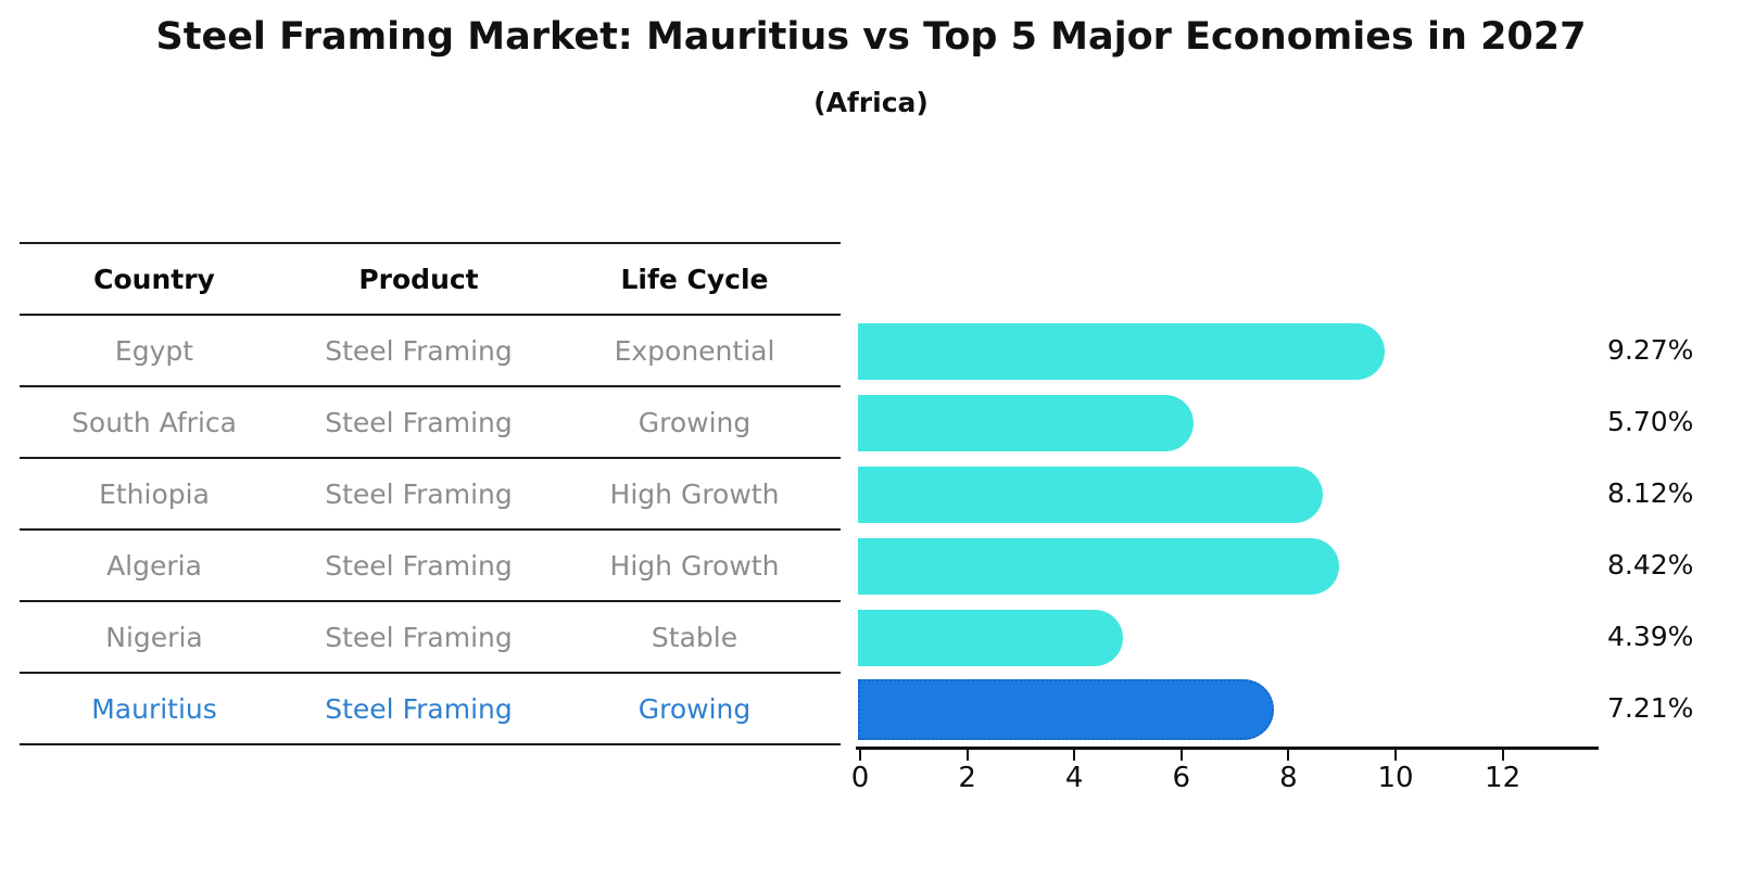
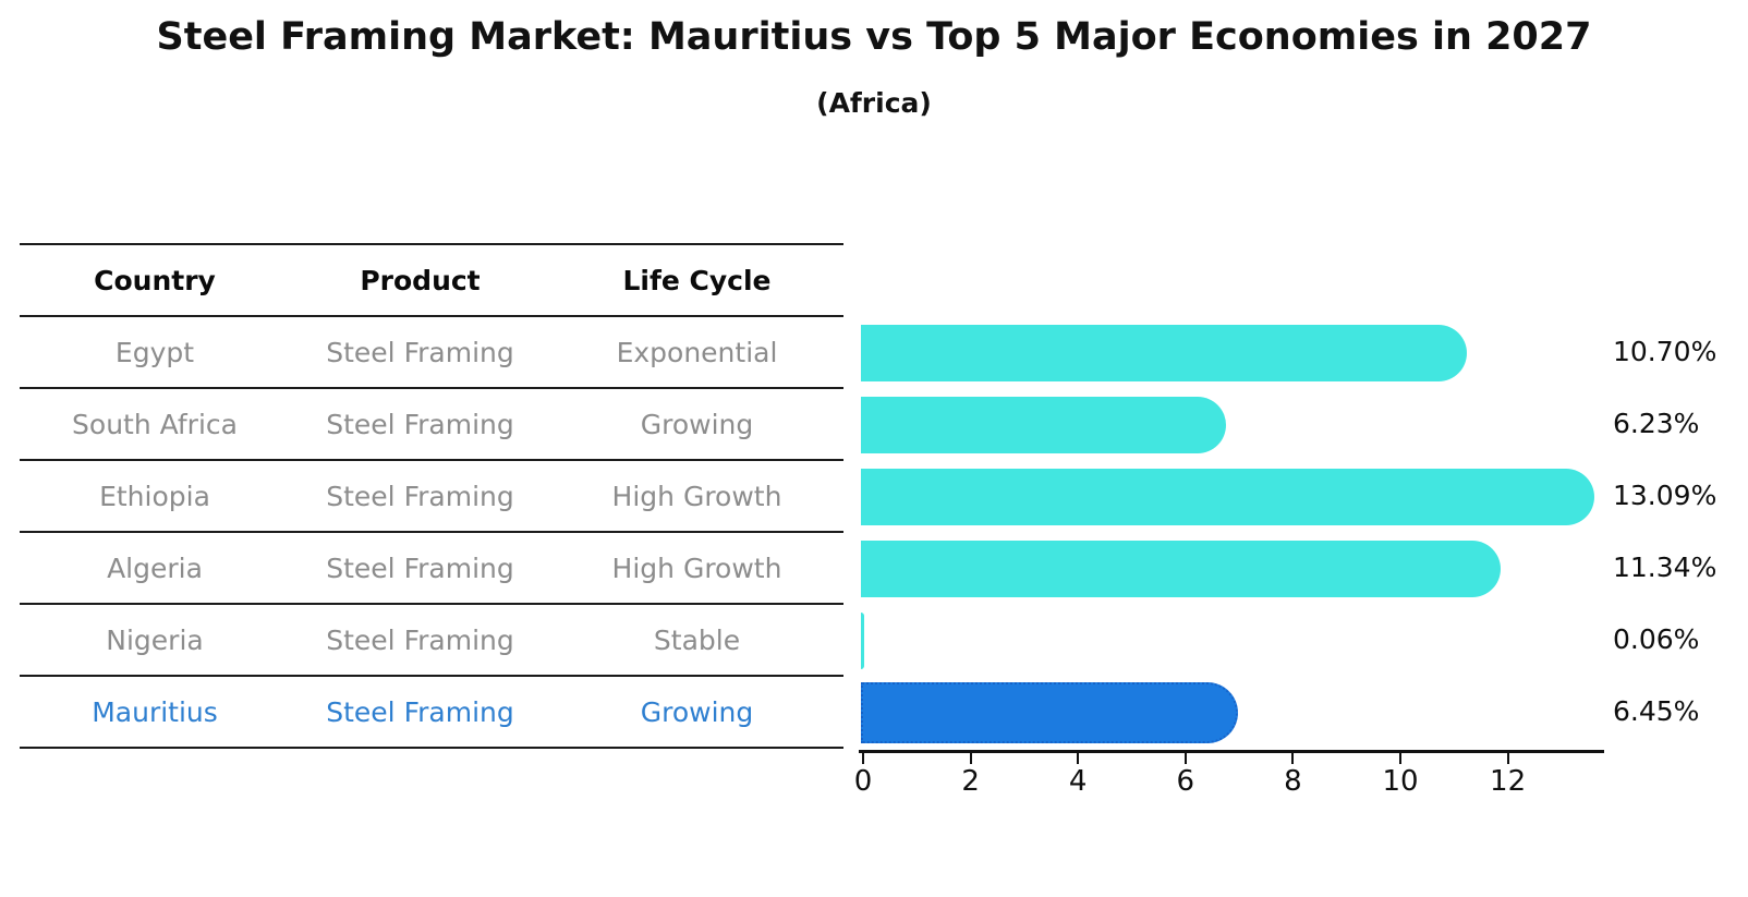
Egypt: 9.27% -> 10.70%
South Africa: 5.70% -> 6.23%
Ethiopia: 8.12% -> 13.09%
Algeria: 8.42% -> 11.34%
Nigeria: 4.39% -> 0.06%
Mauritius: 7.21% -> 6.45%
